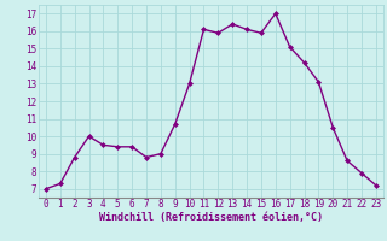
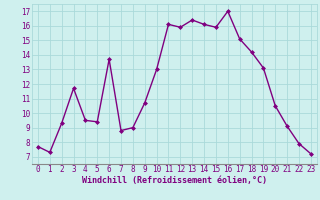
0: 7.0 -> 7.7
2: 8.8 -> 9.3
3: 10.0 -> 11.7
6: 9.4 -> 13.7
21: 8.6 -> 9.1
